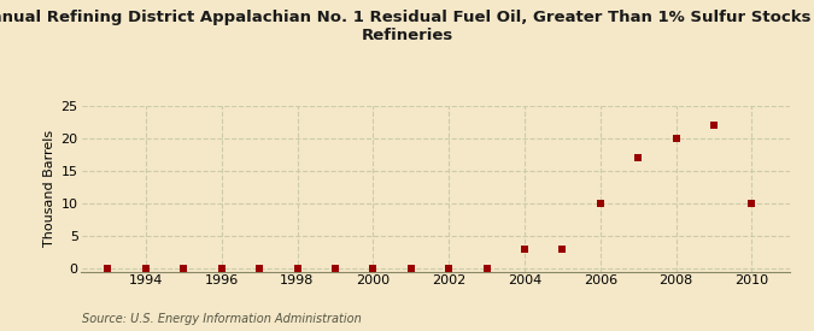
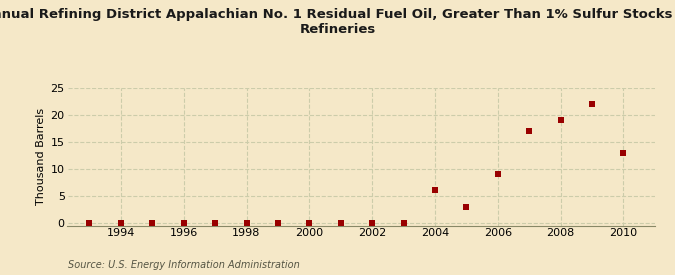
2004: 3 -> 6
2006: 10 -> 9
2008: 20 -> 19
2010: 10 -> 13
